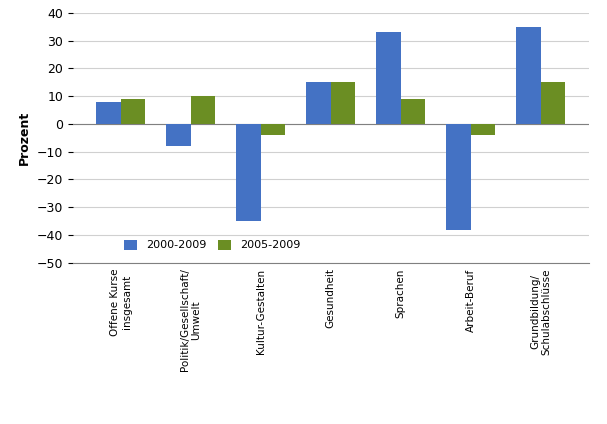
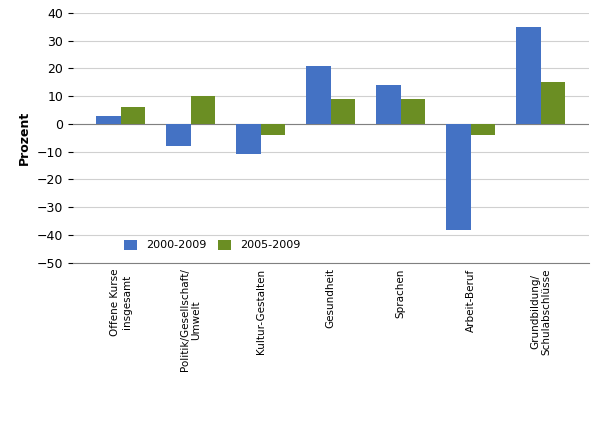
2000-2009/Offene Kurse insgesamt: 8 -> 3
2005-2009/Offene Kurse insgesamt: 9 -> 6
2000-2009/Kultur-Gestalten: -35 -> -11
2000-2009/Gesundheit: 15 -> 21
2005-2009/Gesundheit: 15 -> 9
2000-2009/Sprachen: 33 -> 14
